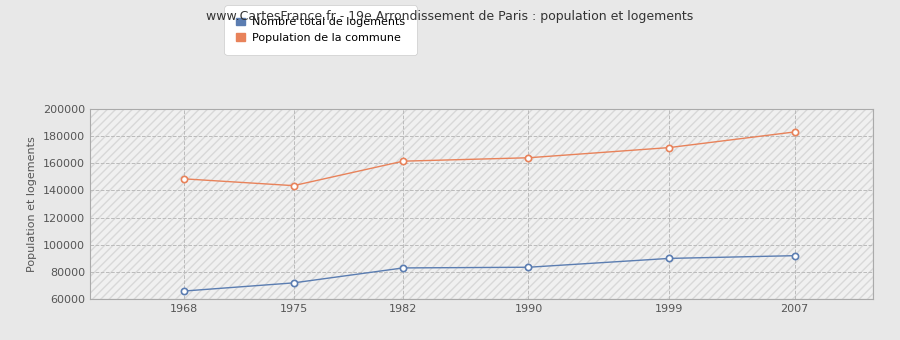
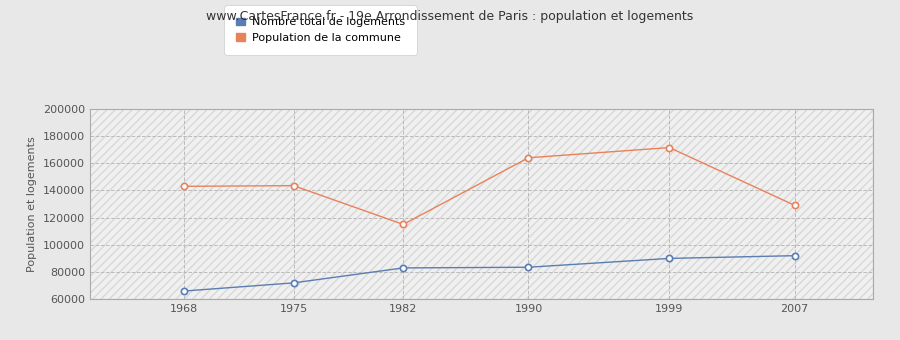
Population de la commune/1968: 148000 -> 143000
Population de la commune/1982: 162000 -> 115000
Population de la commune/2007: 183000 -> 129000
